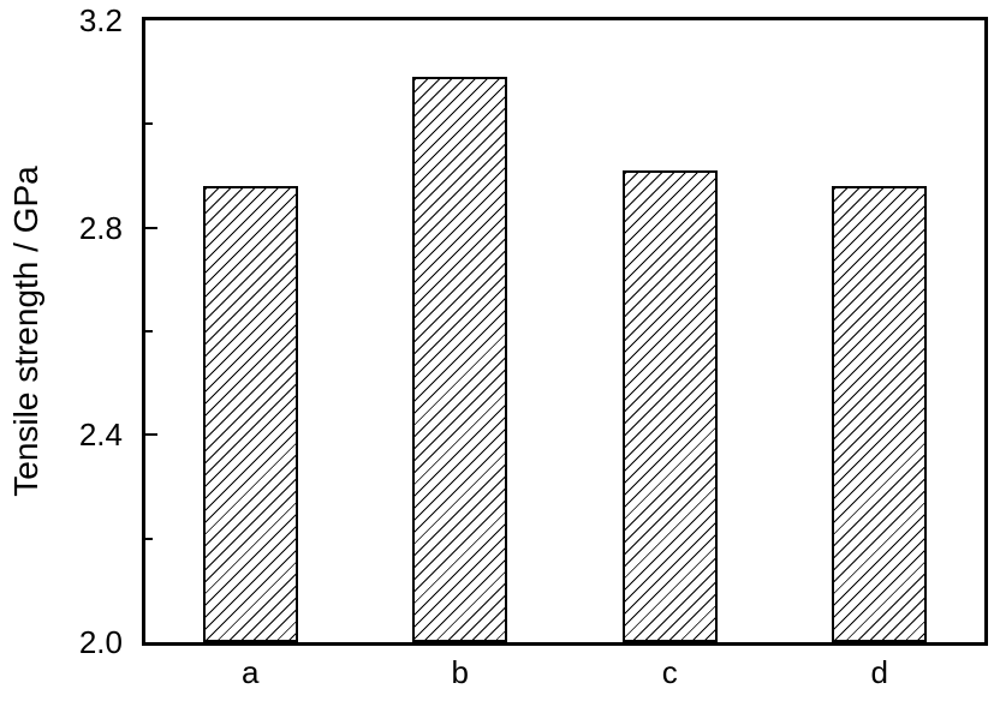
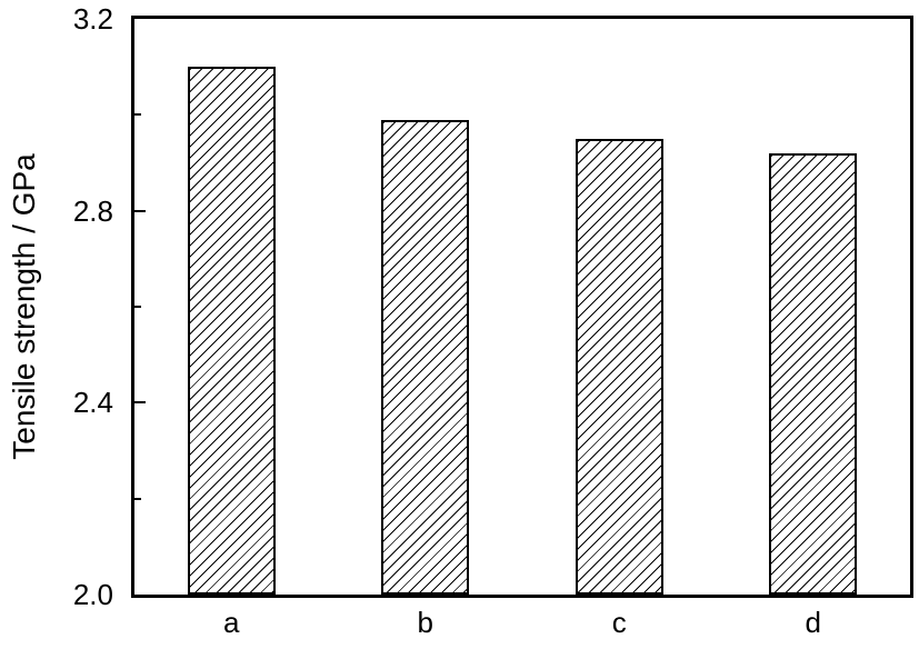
a: 2.88 -> 3.10
b: 3.09 -> 2.99
c: 2.91 -> 2.95
d: 2.88 -> 2.92
